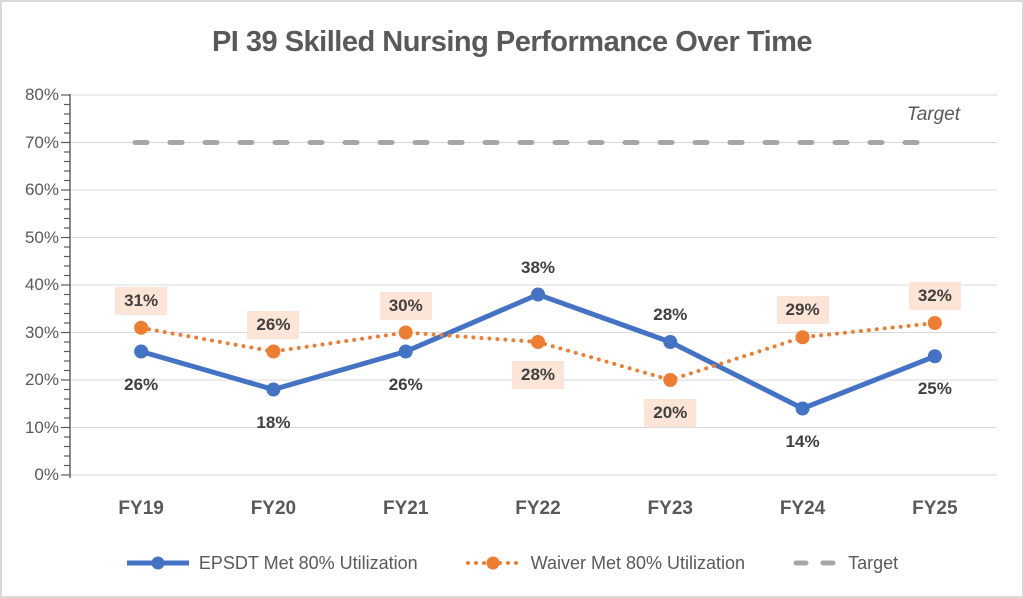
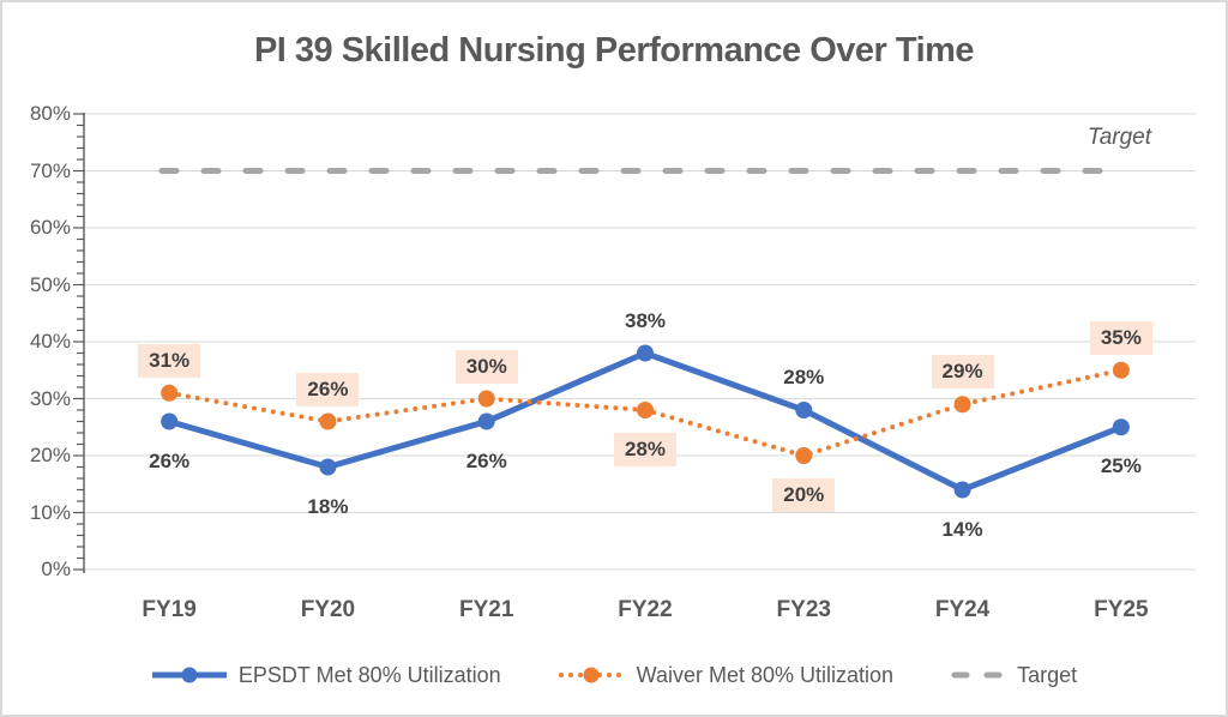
Waiver Met 80% Utilization/FY25: 32% -> 35%
